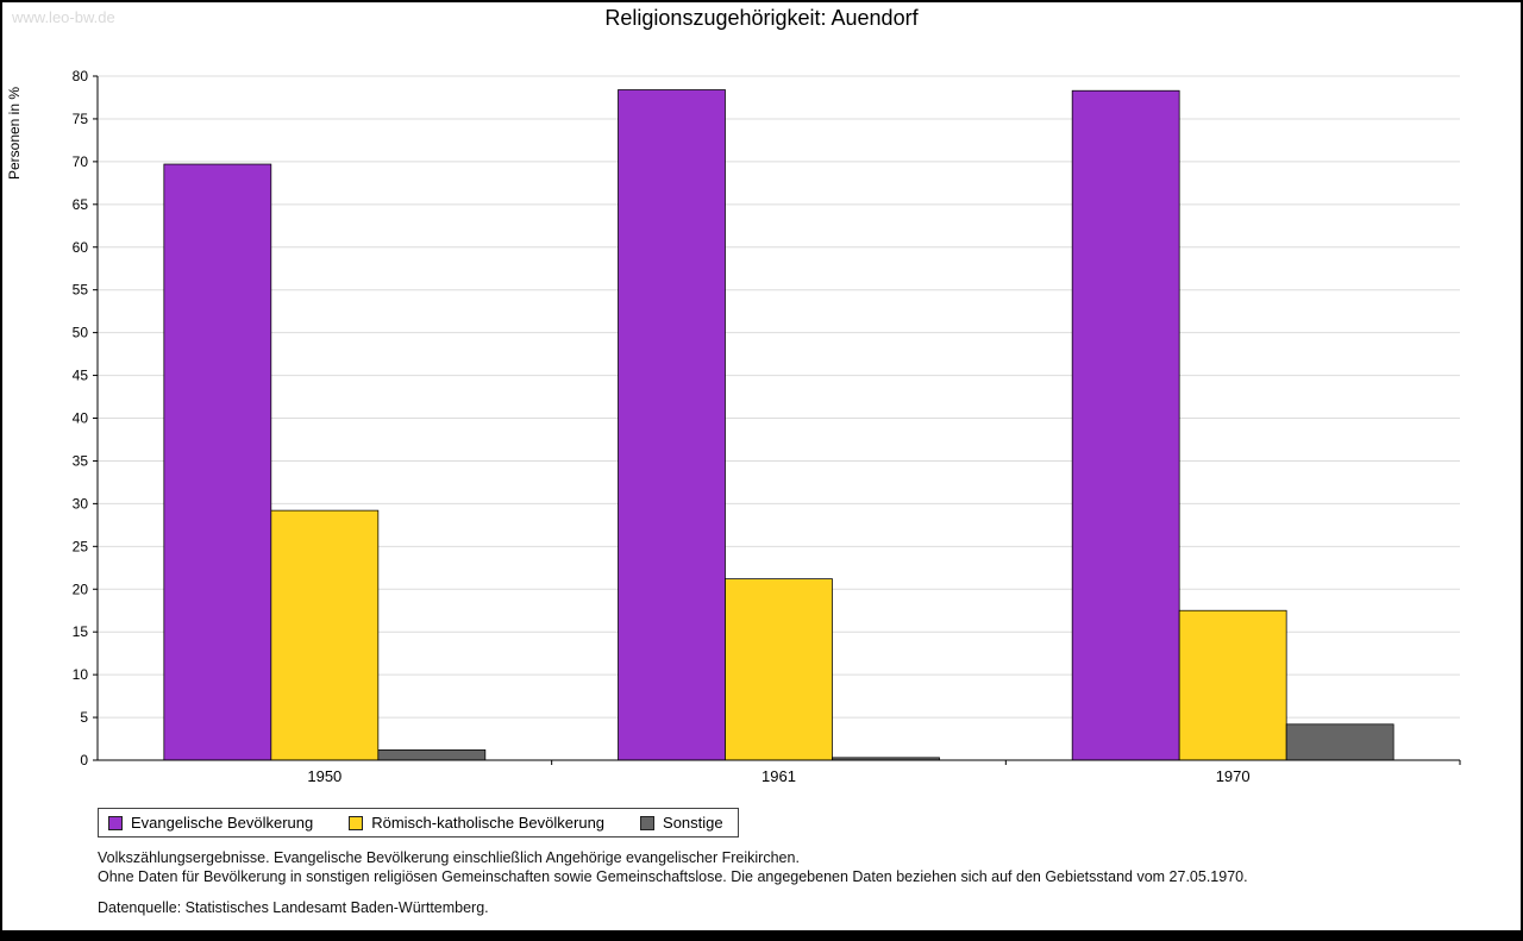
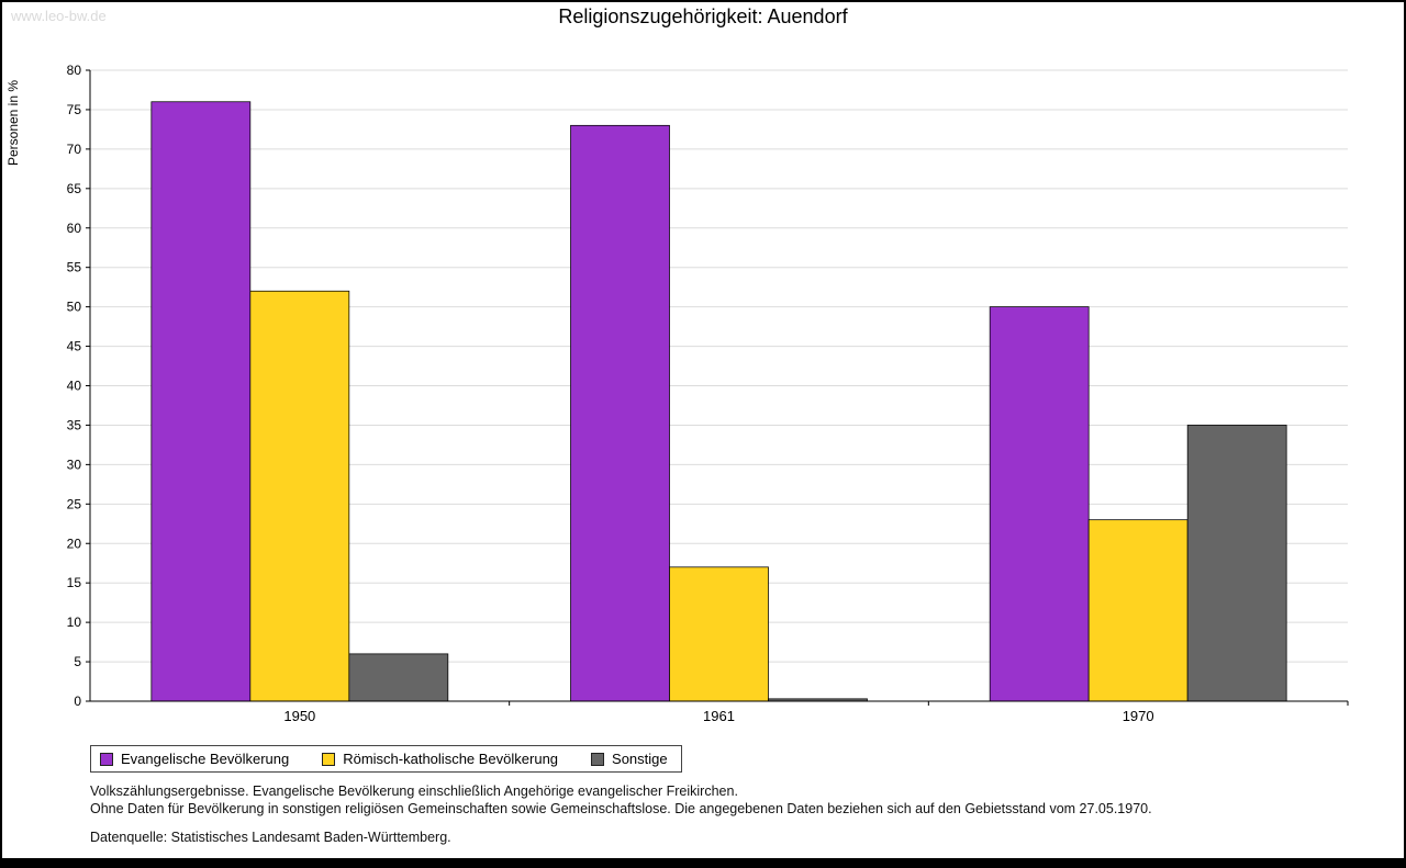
Evangelische Bevölkerung/1950: 70 -> 76
Römisch-katholische Bevölkerung/1950: 29 -> 52
Sonstige/1950: 1 -> 6
Evangelische Bevölkerung/1961: 78 -> 73
Römisch-katholische Bevölkerung/1961: 21 -> 17
Evangelische Bevölkerung/1970: 78 -> 50
Römisch-katholische Bevölkerung/1970: 18 -> 23
Sonstige/1970: 4 -> 35
